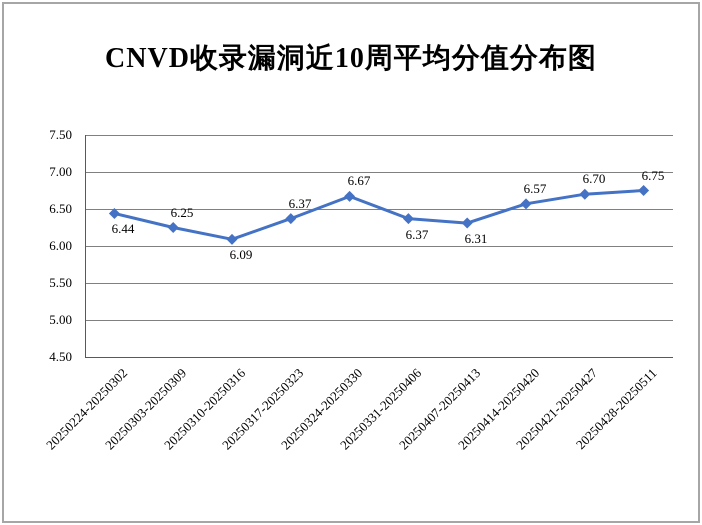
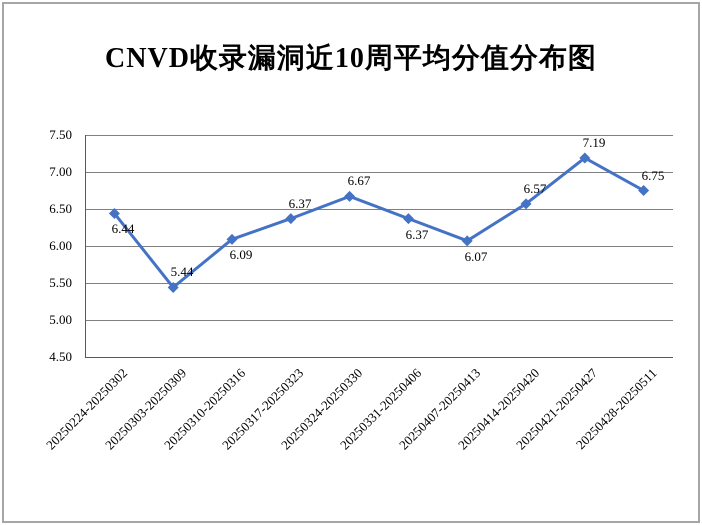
20250303-20250309: 6.25 -> 5.44
20250407-20250413: 6.31 -> 6.07
20250421-20250427: 6.70 -> 7.19
